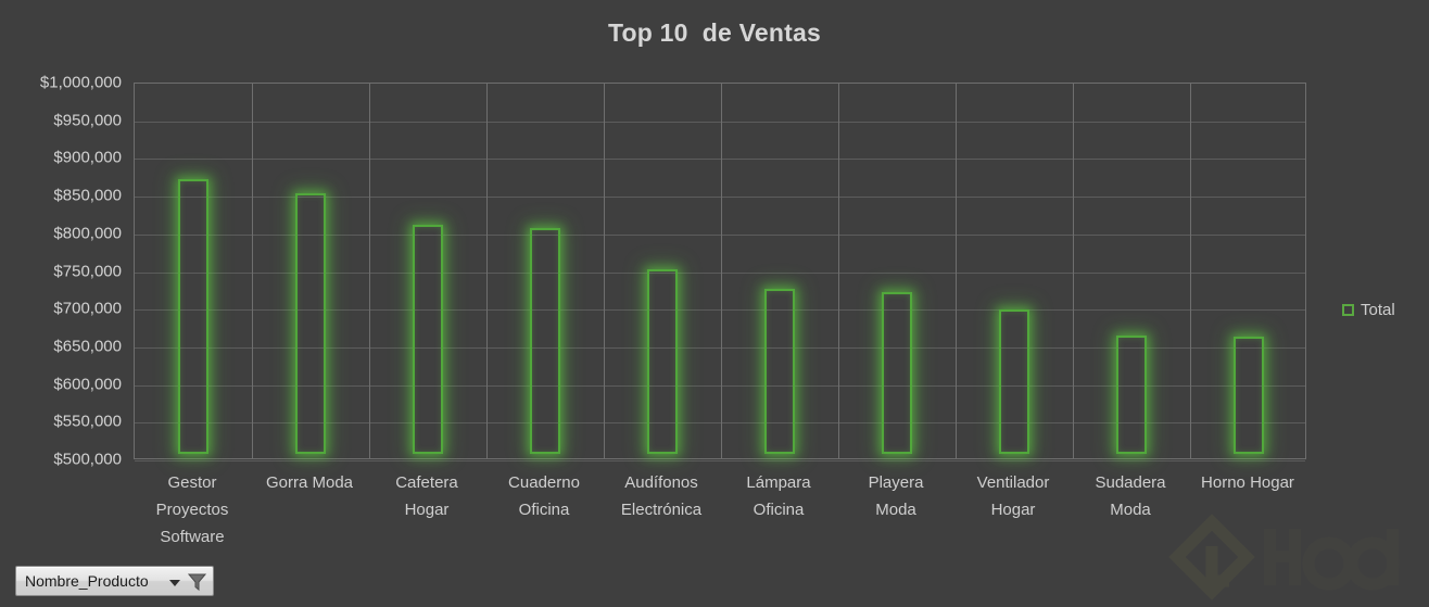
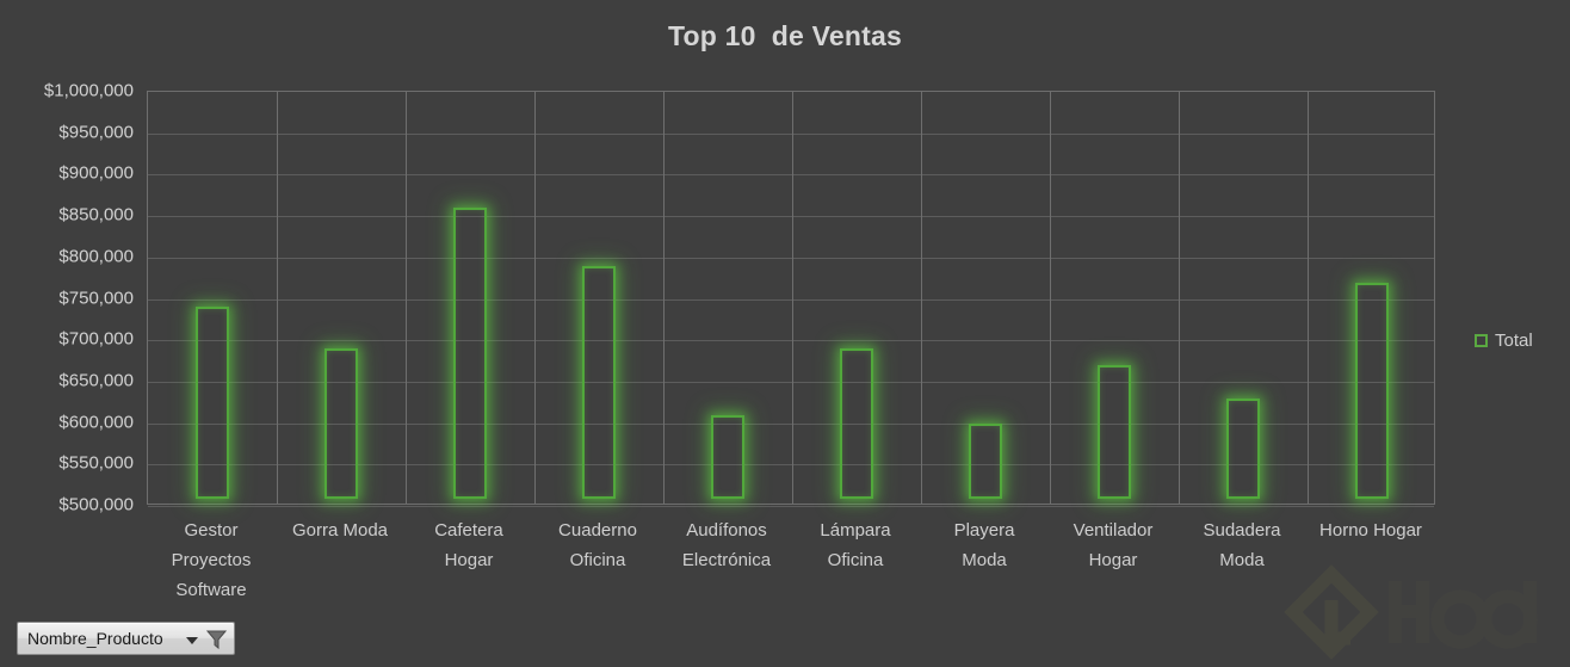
Gestor Proyectos Software: $870000 -> $740000
Gorra Moda: $860000 -> $690000
Cafetera Hogar: $810000 -> $860000
Cuaderno Oficina: $810000 -> $790000
Audífonos Electrónica: $750000 -> $610000
Lámpara Oficina: $730000 -> $690000
Playera Moda: $720000 -> $600000
Ventilador Hogar: $700000 -> $670000
Sudadera Moda: $660000 -> $630000
Horno Hogar: $660000 -> $770000
